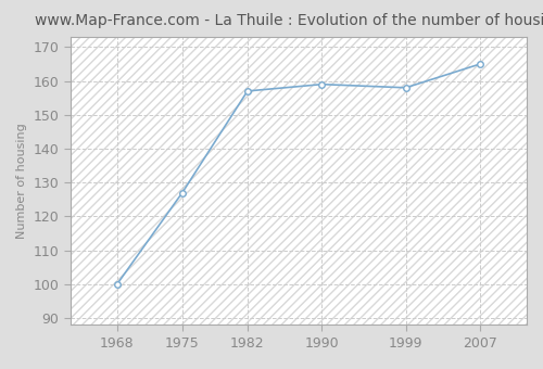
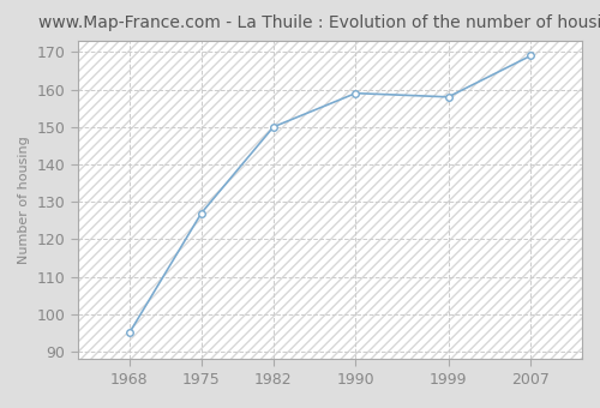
1968: 100 -> 95
1982: 157 -> 150
2007: 165 -> 169
